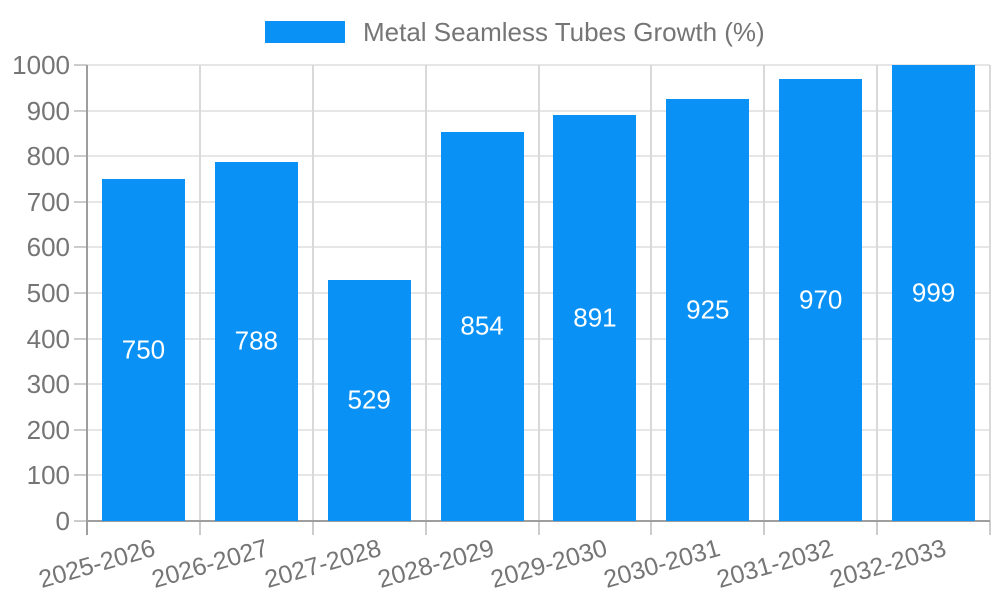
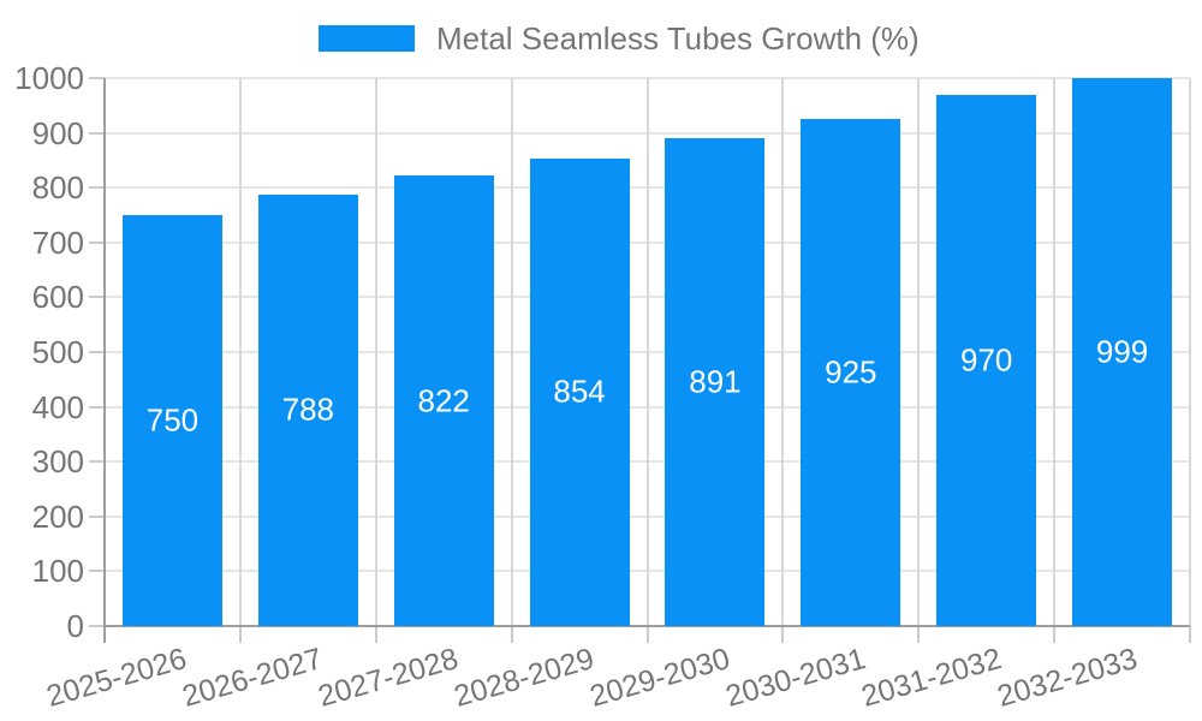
2027-2028: 529 -> 822
